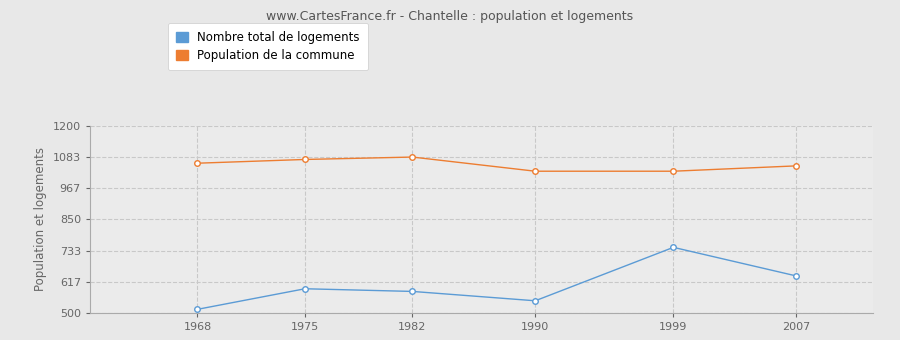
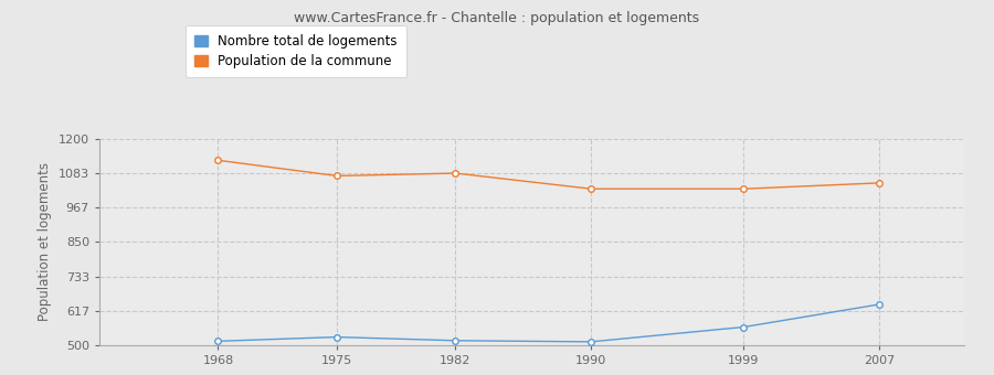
Population de la commune/1968: 1060 -> 1127
Nombre total de logements/1975: 590 -> 527
Nombre total de logements/1982: 580 -> 515
Nombre total de logements/1990: 545 -> 511
Nombre total de logements/1999: 745 -> 561
